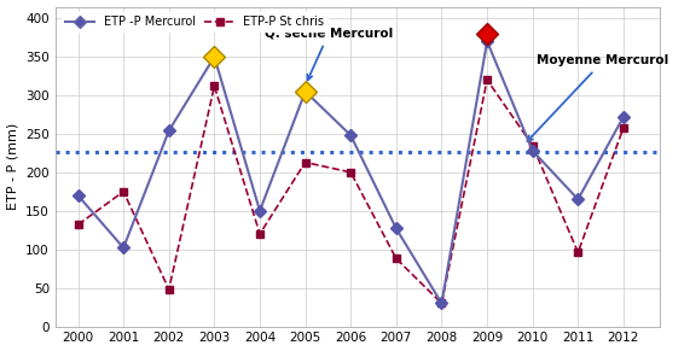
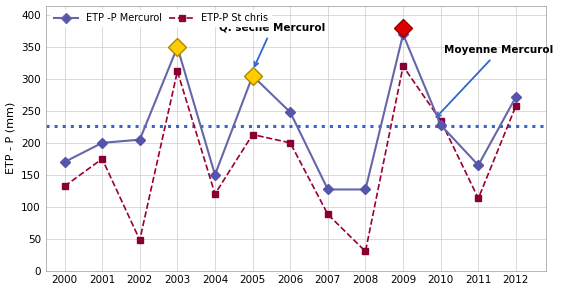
ETP -P Mercurol/2001: 102 -> 200
ETP -P Mercurol/2002: 254 -> 205
ETP -P Mercurol/2008: 30 -> 127
ETP-P St chris/2011: 96 -> 113
